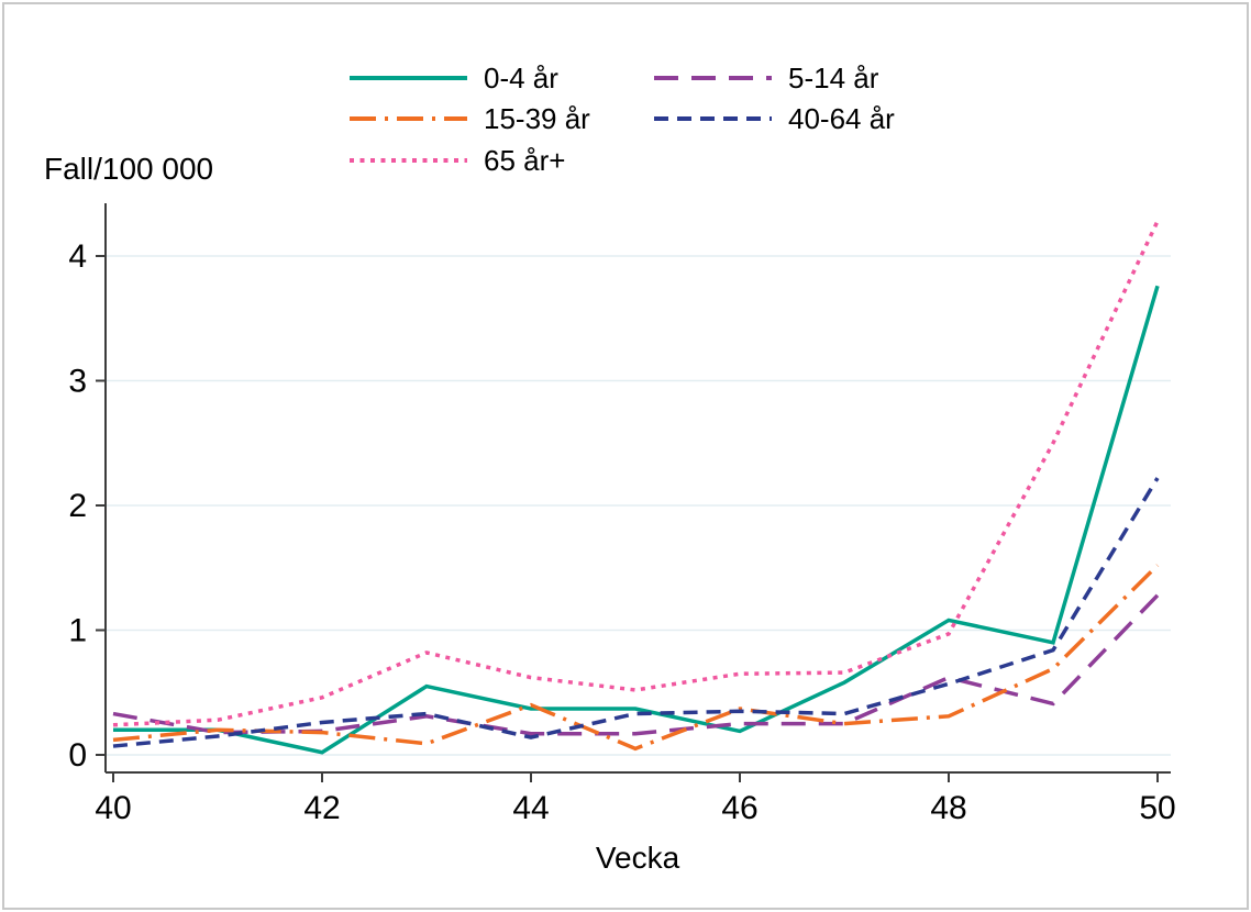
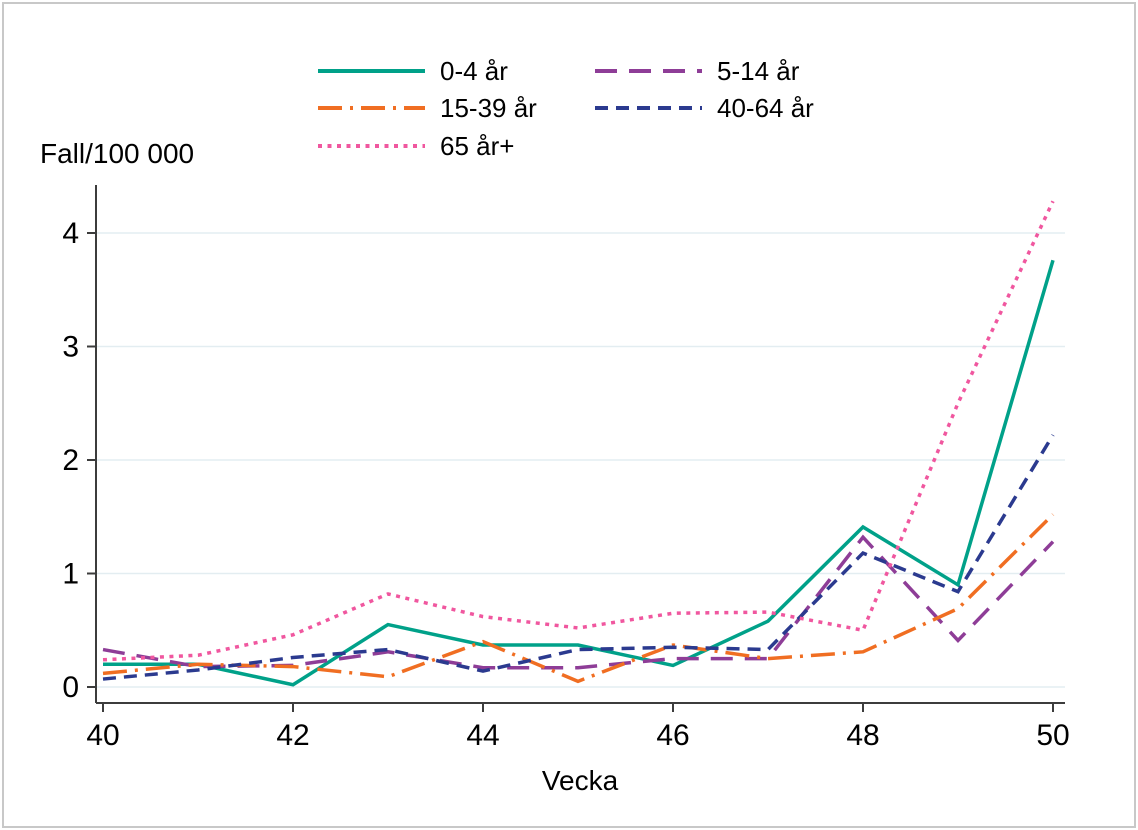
0-4 år/48: 1.08 -> 1.41
5-14 år/48: 0.62 -> 1.32
40-64 år/48: 0.57 -> 1.18
65 år+/48: 0.97 -> 0.50
